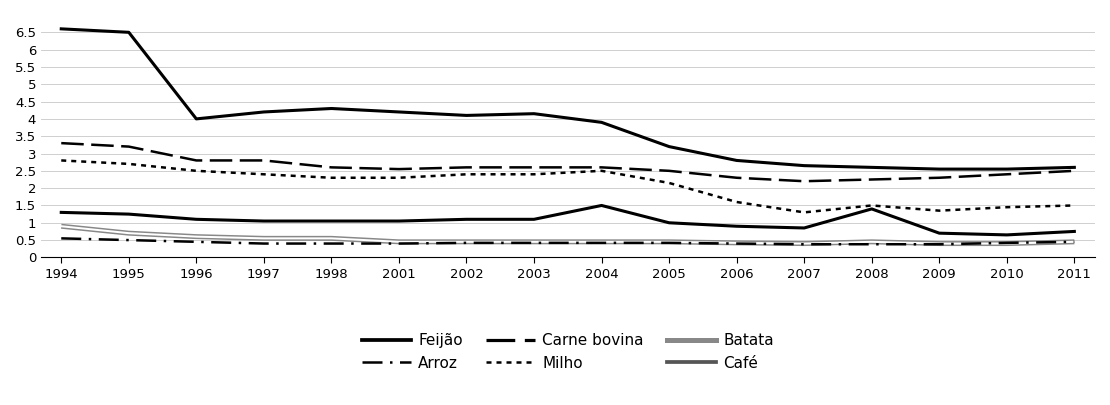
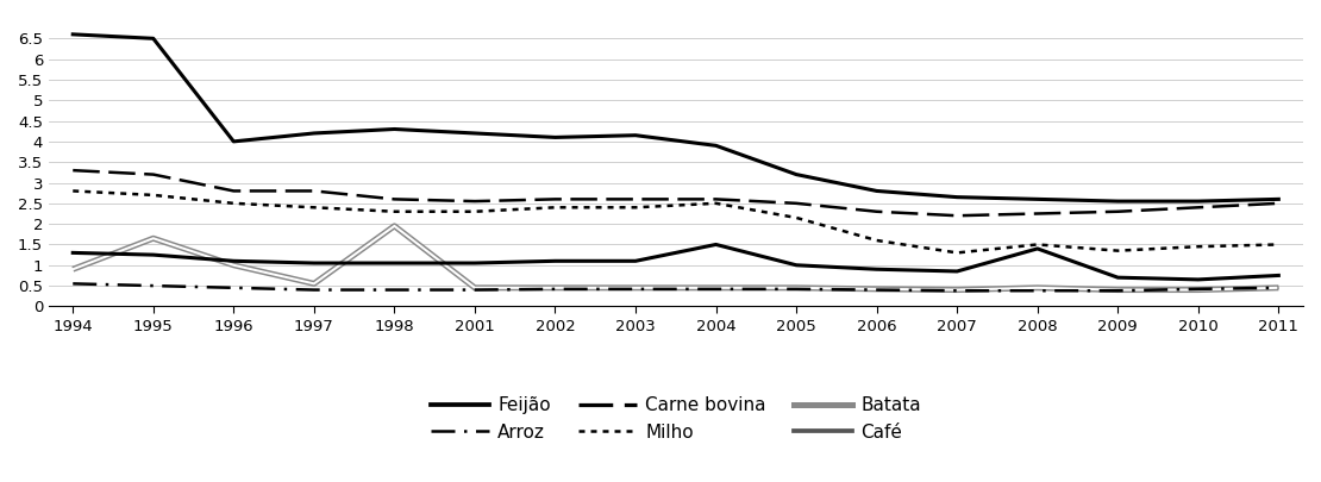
Batata/1995: 0.70 -> 1.65
Batata/1996: 0.60 -> 1.00
Batata/1998: 0.55 -> 1.95
